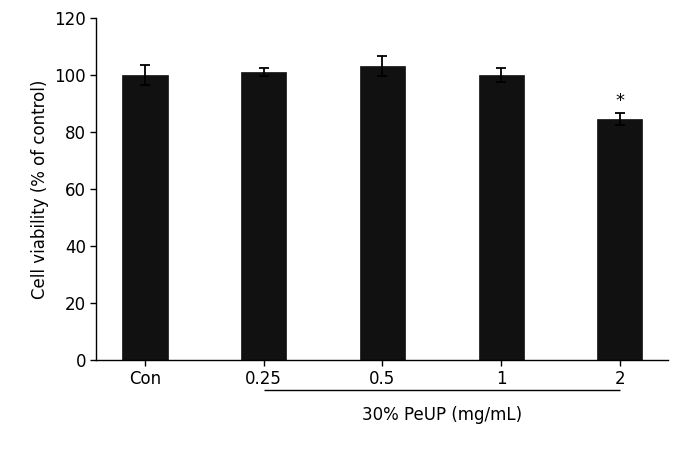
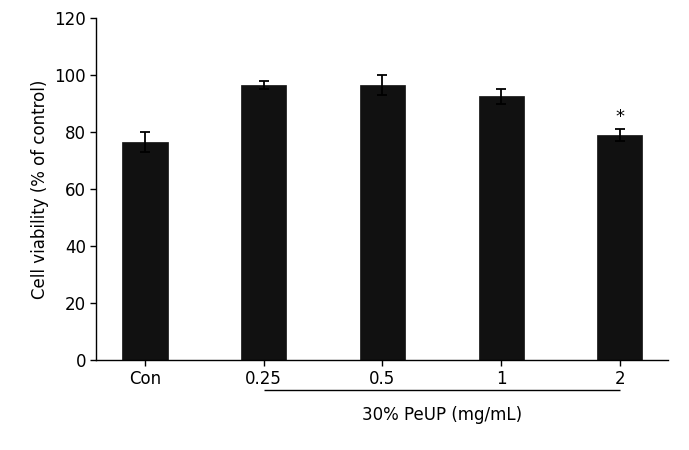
Con: 100.0 -> 76.5
0.25: 101.0 -> 96.5
0.5: 103.0 -> 96.5
1: 100.0 -> 92.5
2: 84.5 -> 79.0
